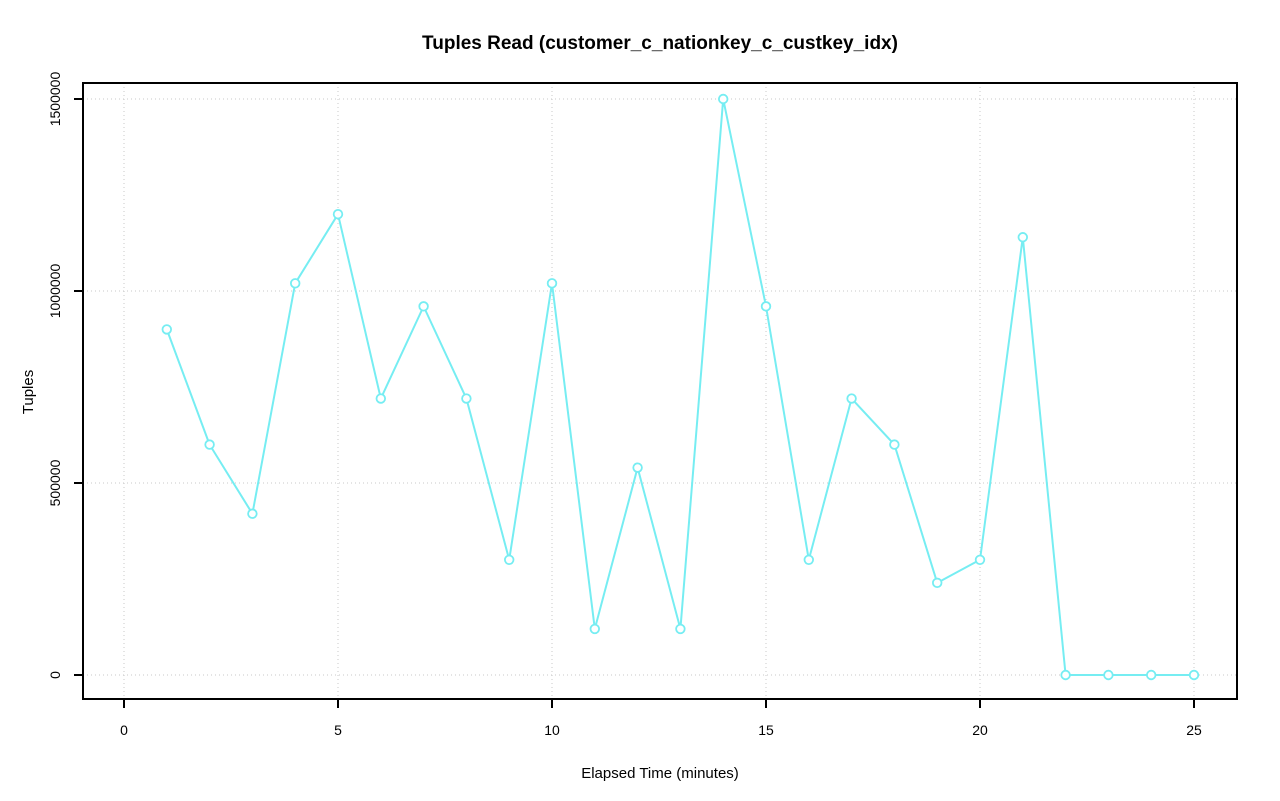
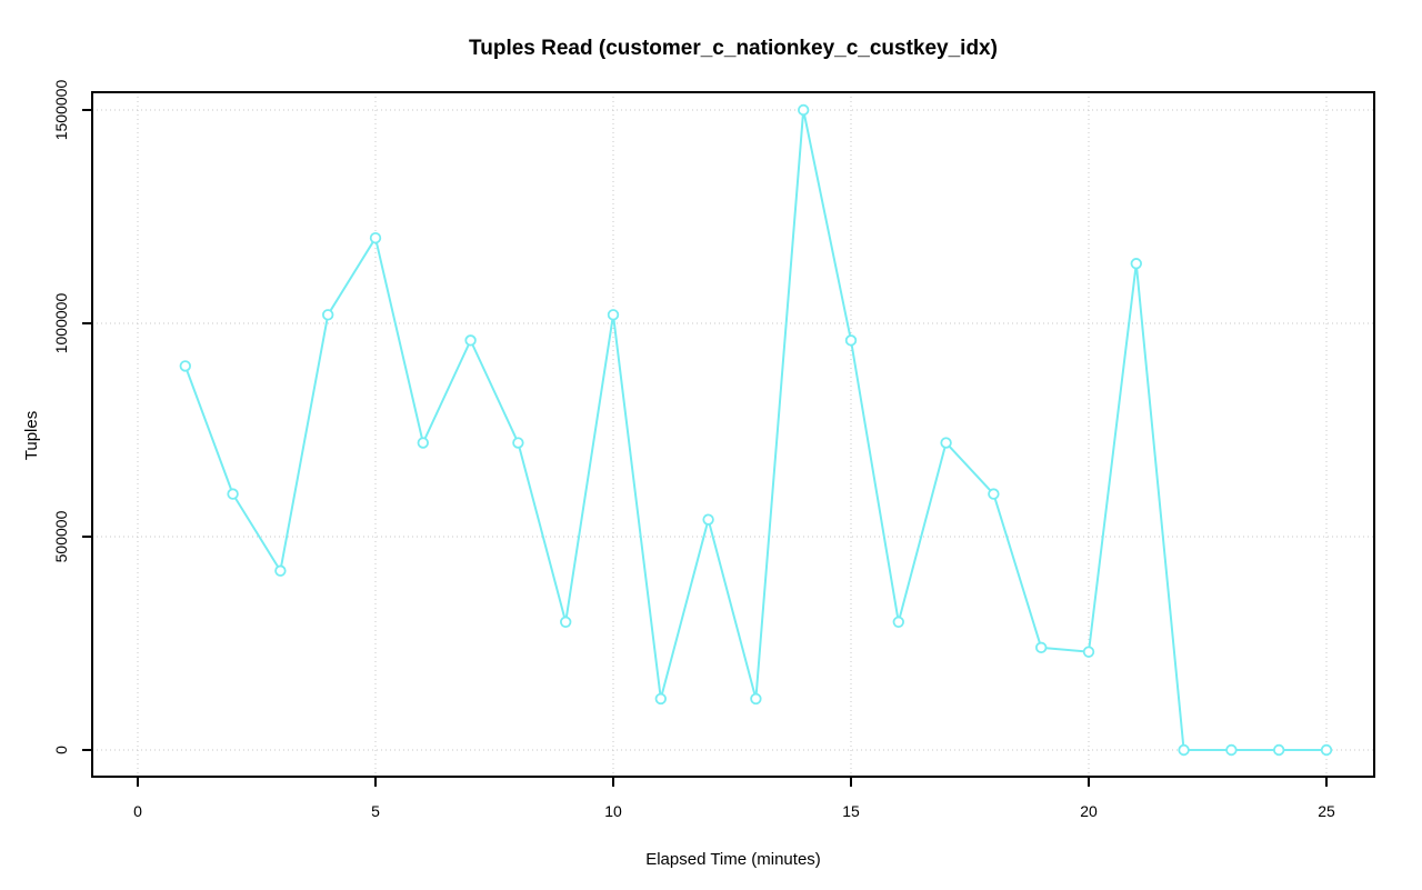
20: 300000 -> 230000
